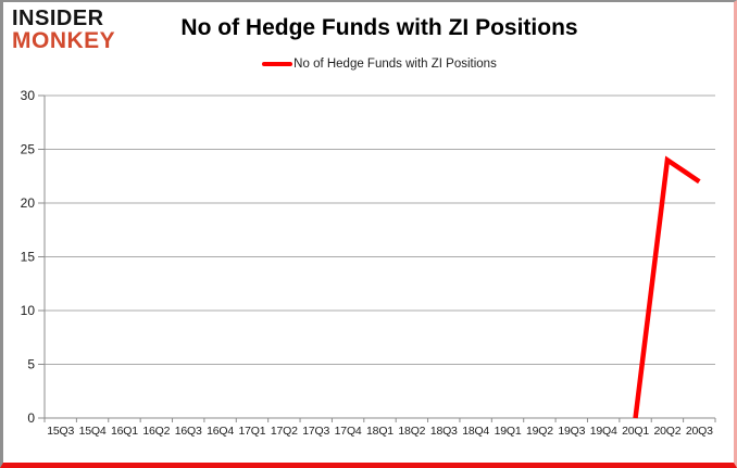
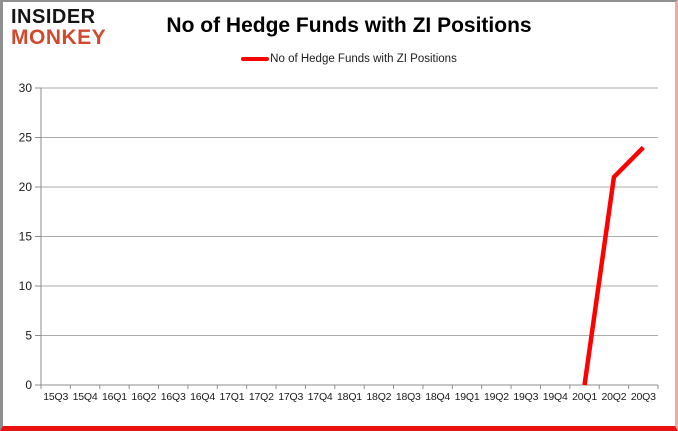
20Q2: 24 -> 21
20Q3: 22 -> 24
